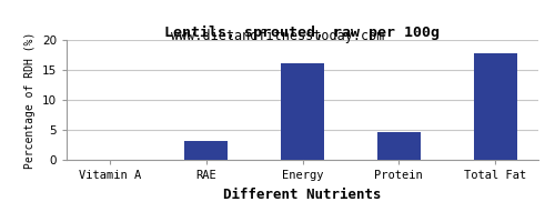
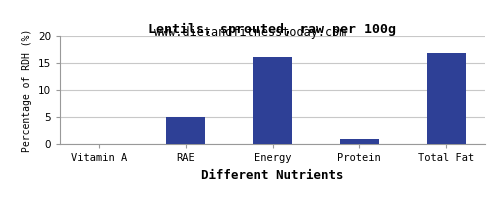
RAE: 3.2 -> 5.0
Protein: 4.6 -> 1.0
Total Fat: 17.8 -> 16.8
